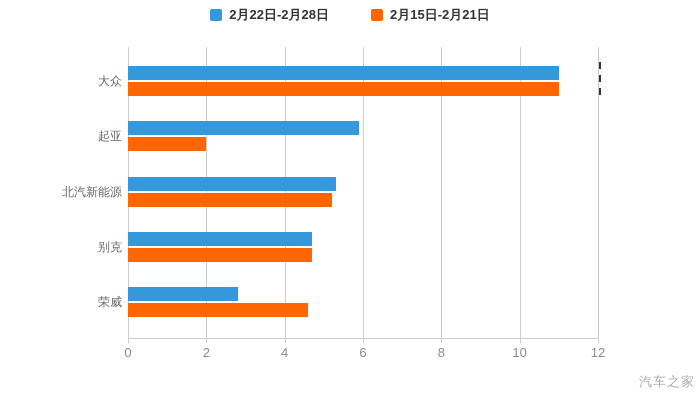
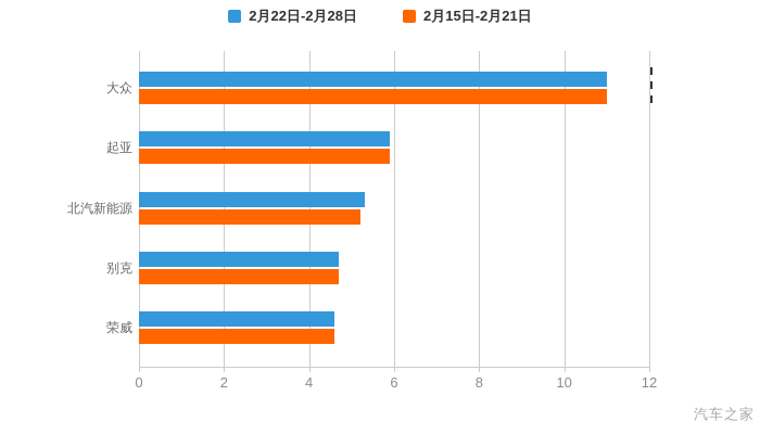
2月15日-2月21日/起亚: 2.0 -> 5.9
2月22日-2月28日/荣威: 2.8 -> 4.6
